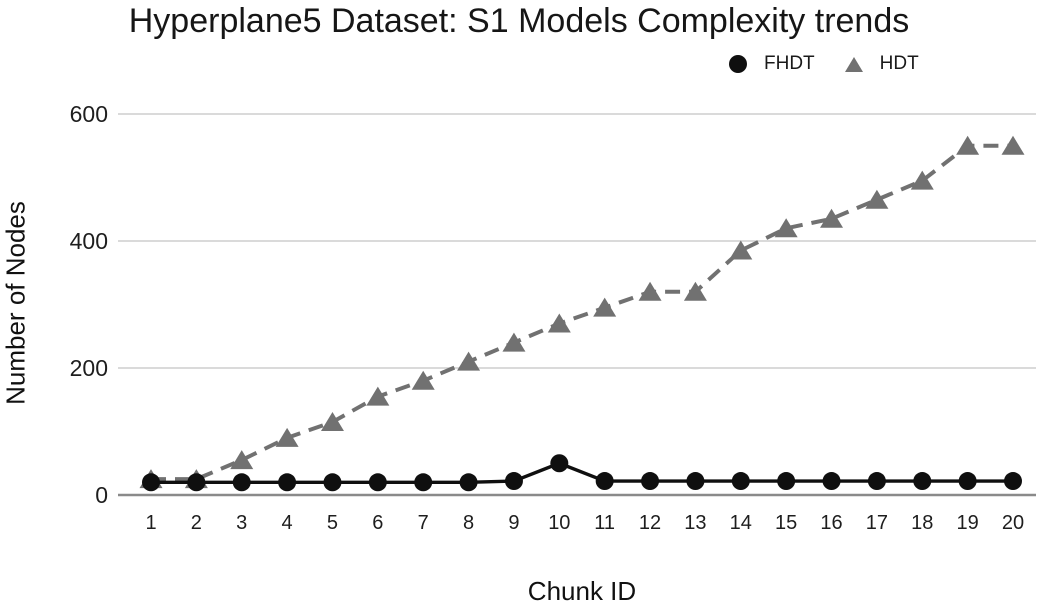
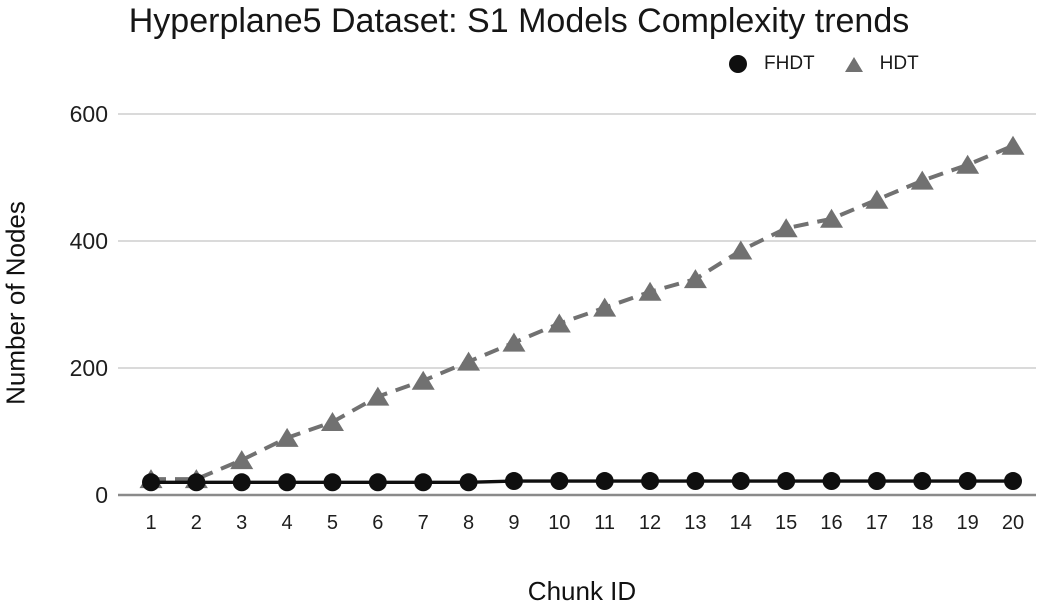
FHDT/10: 50 -> 20
HDT/13: 320 -> 340
HDT/19: 550 -> 520
